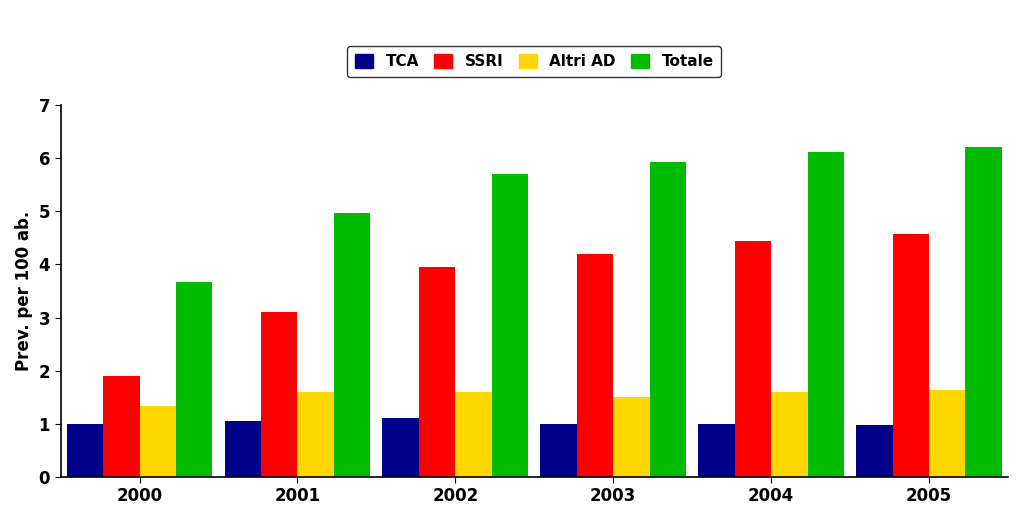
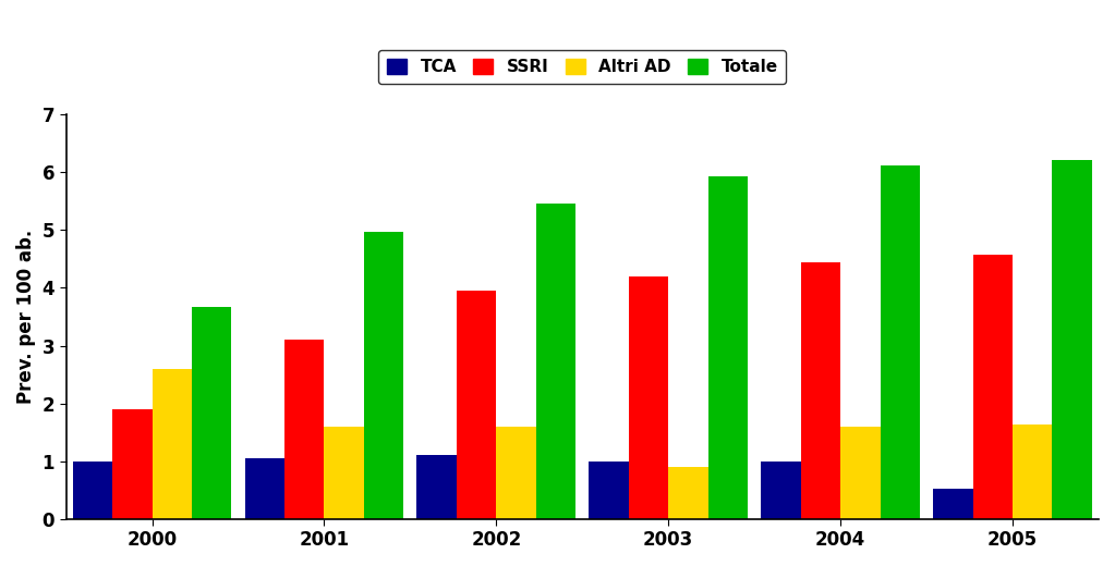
Altri AD/2000: 1.33 -> 2.60
Totale/2002: 5.70 -> 5.46
Altri AD/2003: 1.50 -> 0.90
TCA/2005: 0.97 -> 0.52
